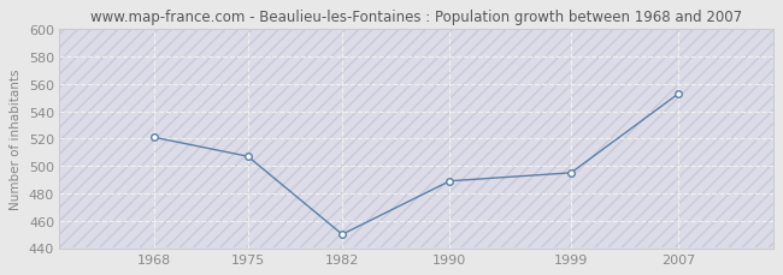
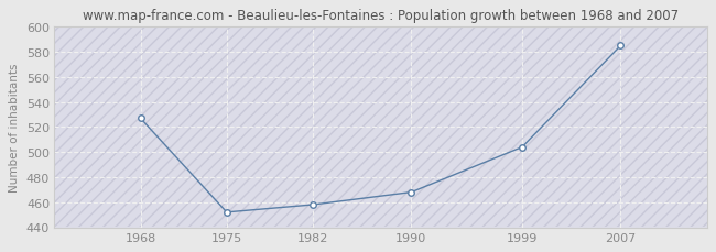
1968: 521 -> 527
1975: 507 -> 452
1982: 450 -> 458
1990: 489 -> 468
1999: 495 -> 504
2007: 553 -> 585
